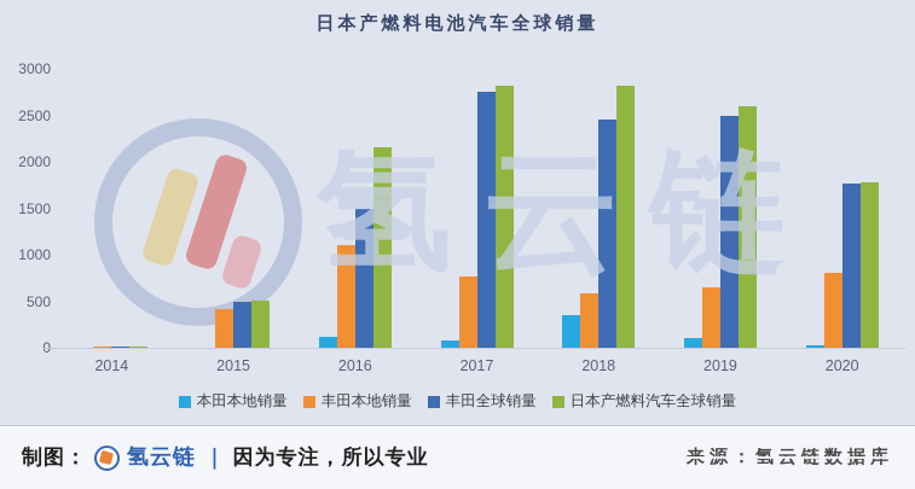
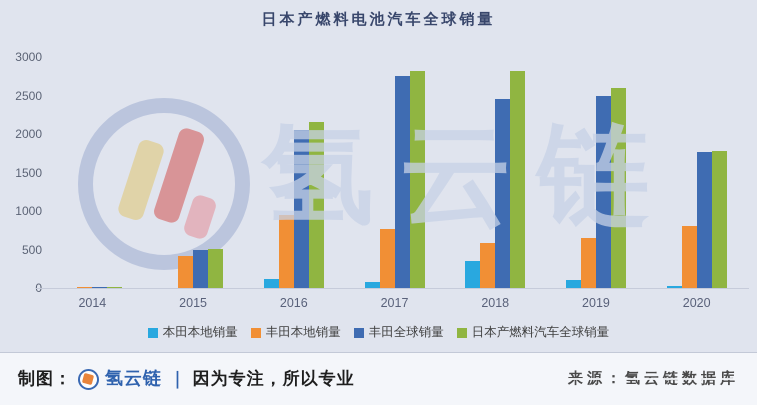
丰田本地销量/2016: 1100 -> 1000
丰田全球销量/2016: 1500 -> 2000
